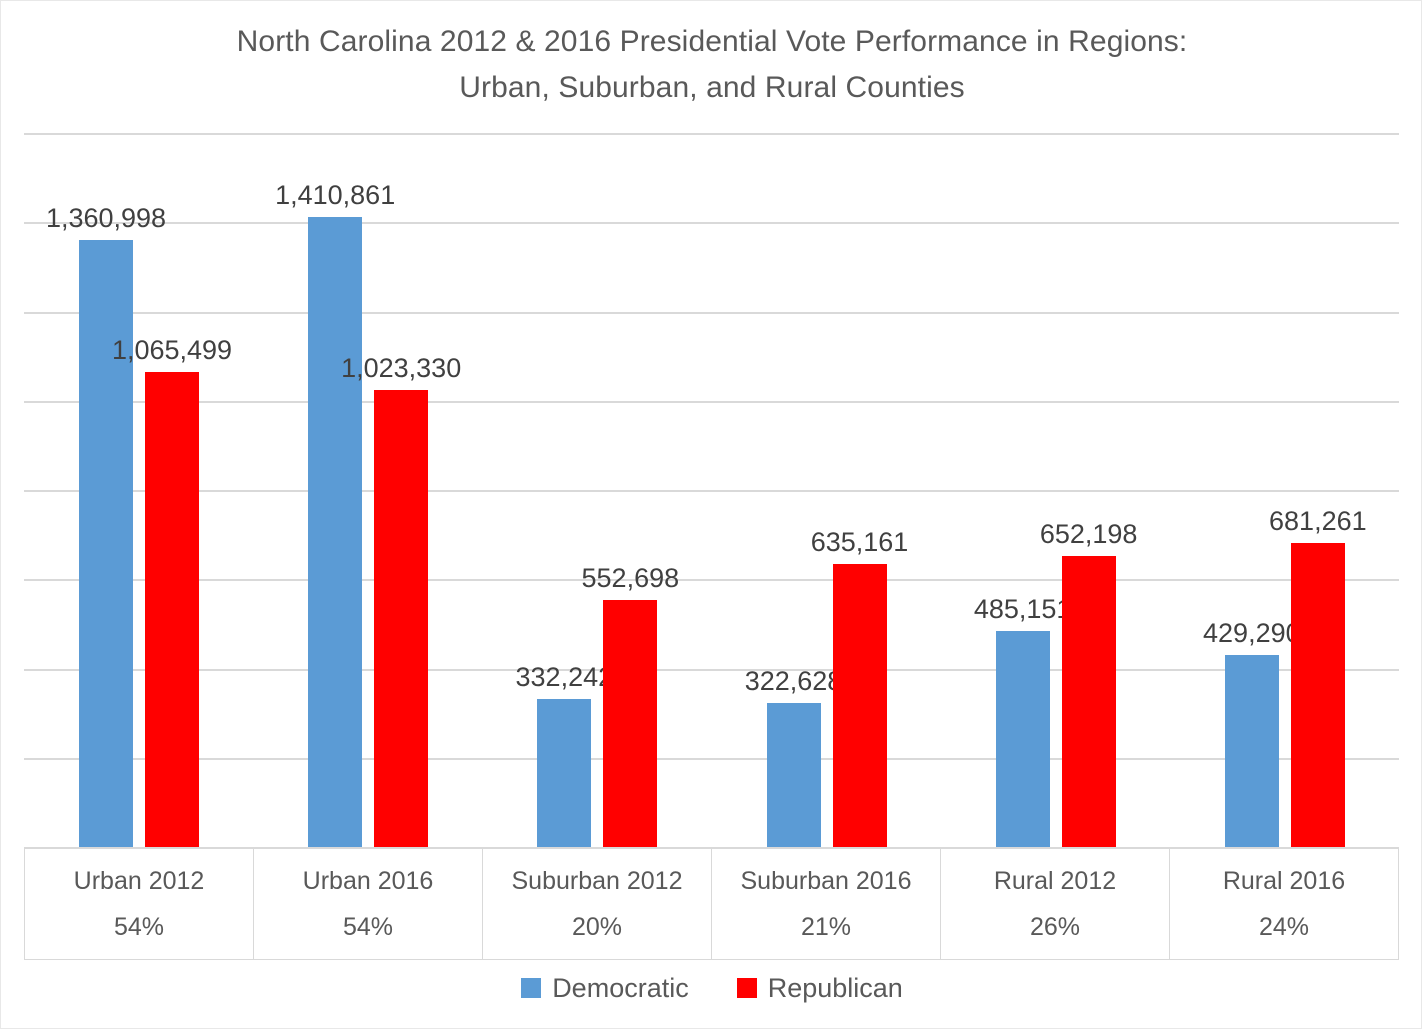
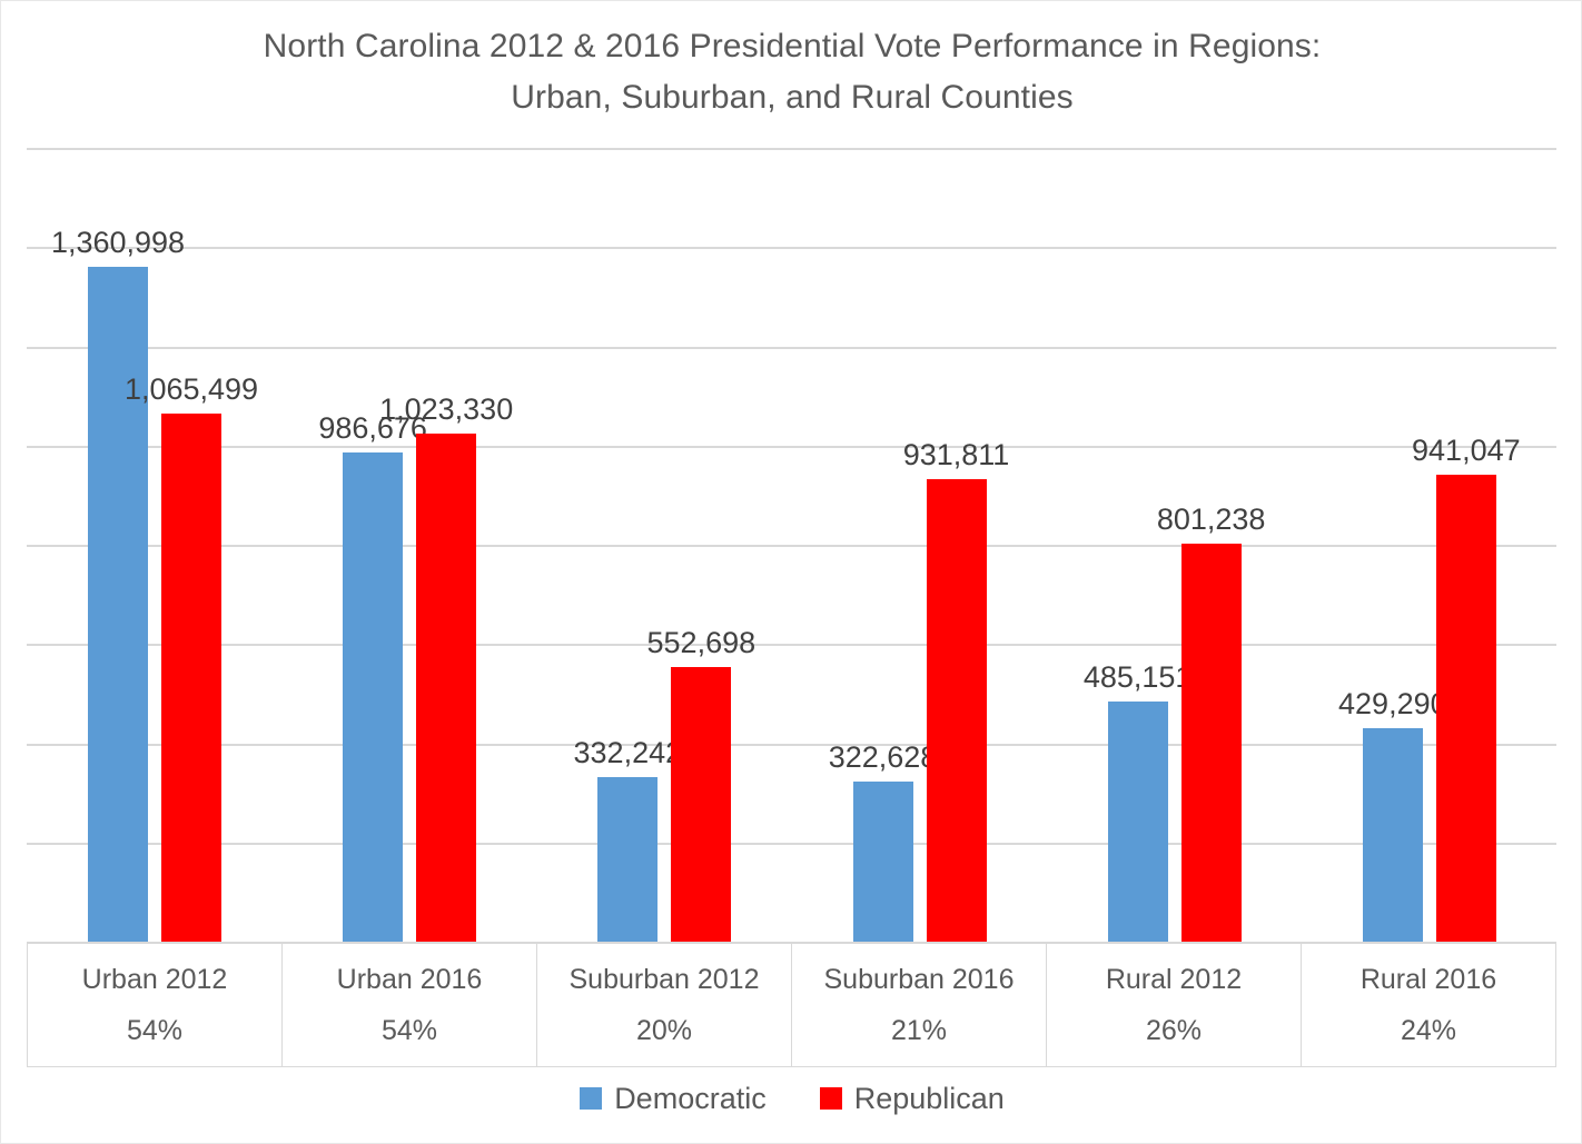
Democratic/Urban 2016: 1,410,861 -> 986,676
Republican/Suburban 2016: 635,161 -> 931,811
Republican/Rural 2012: 652,198 -> 801,238
Republican/Rural 2016: 681,261 -> 941,047
